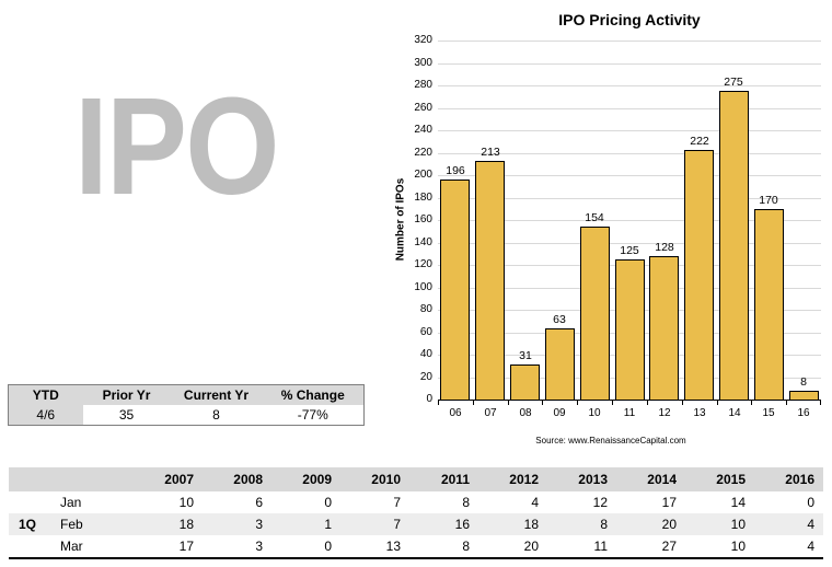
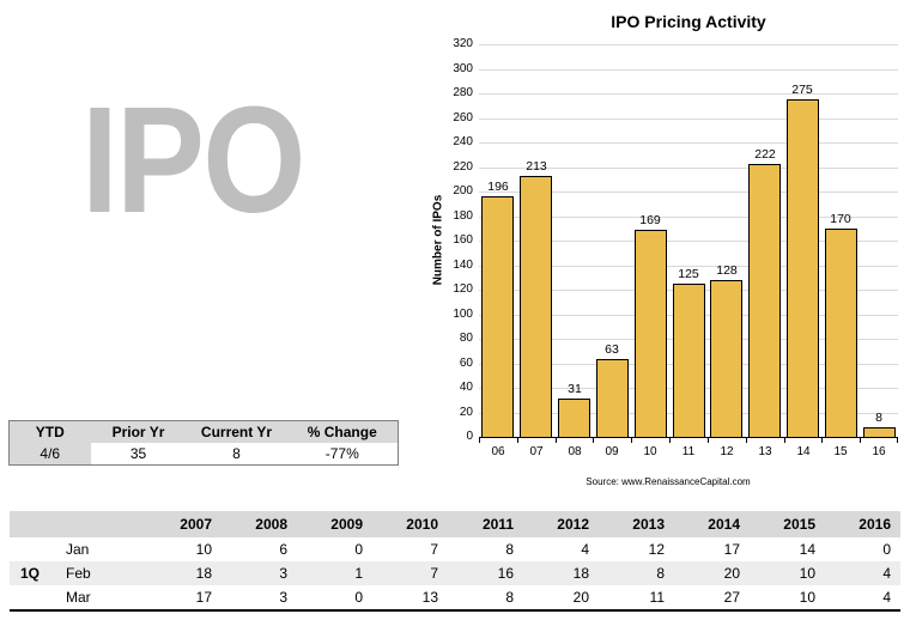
10: 154 -> 169
